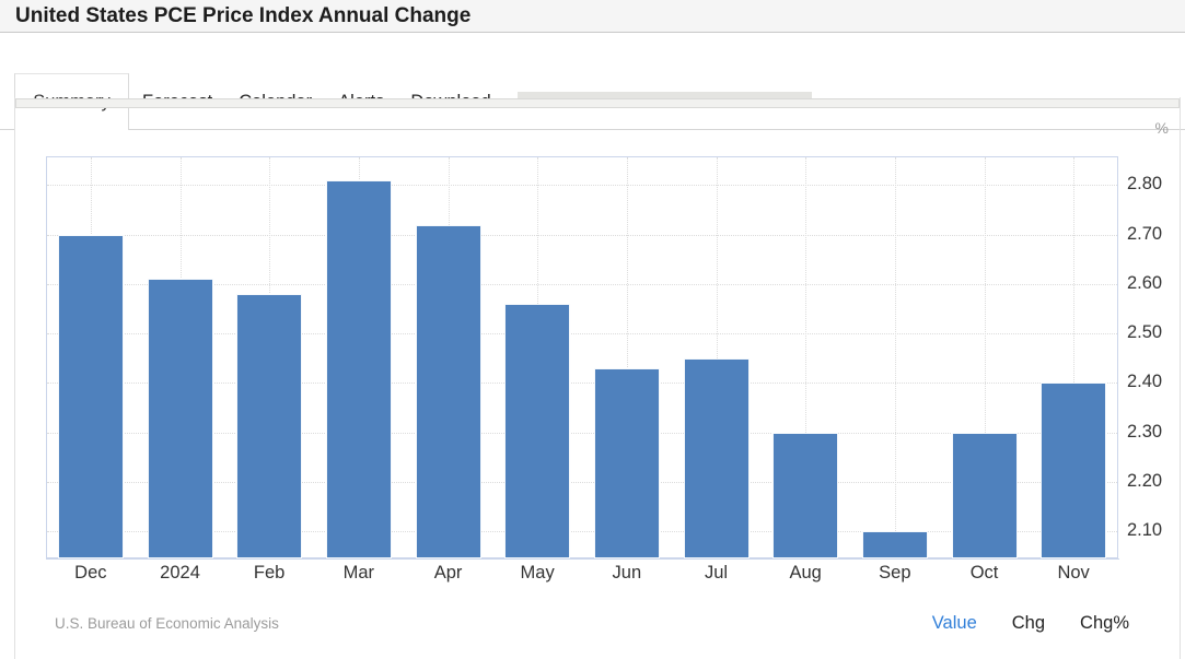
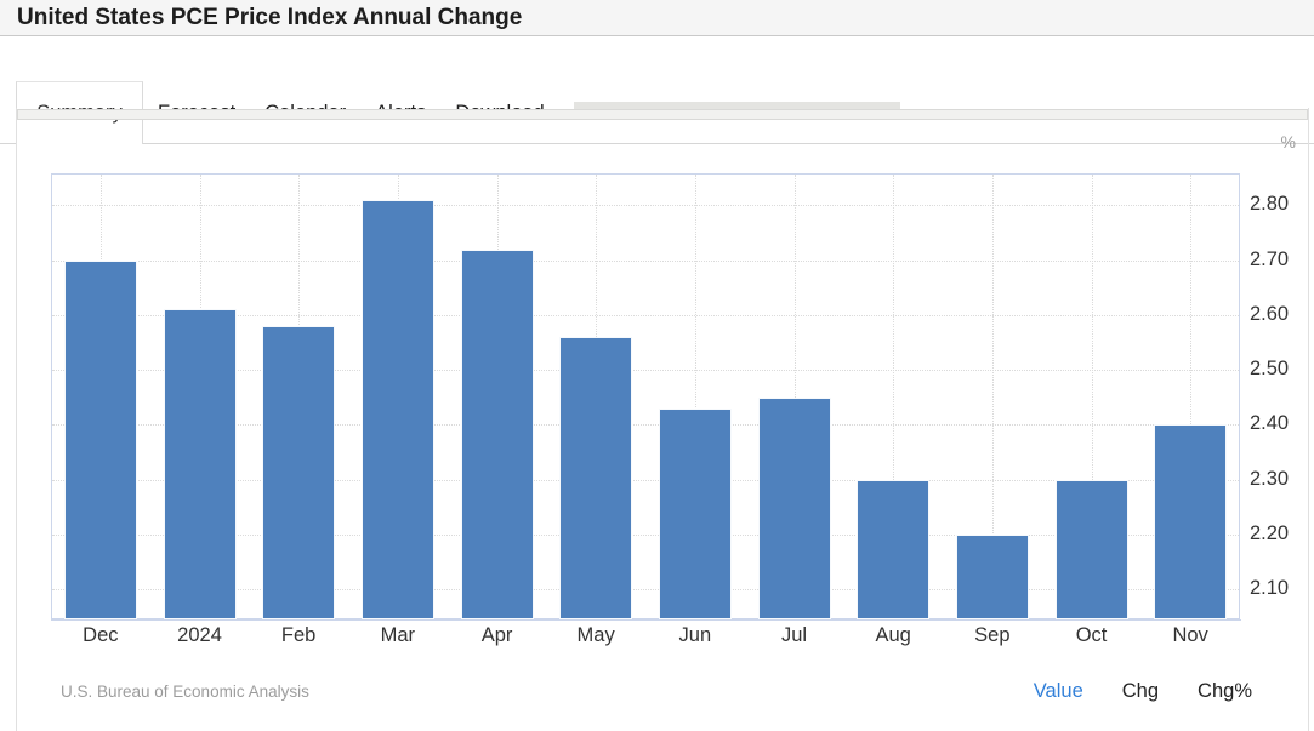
Sep: 2.10 -> 2.20
